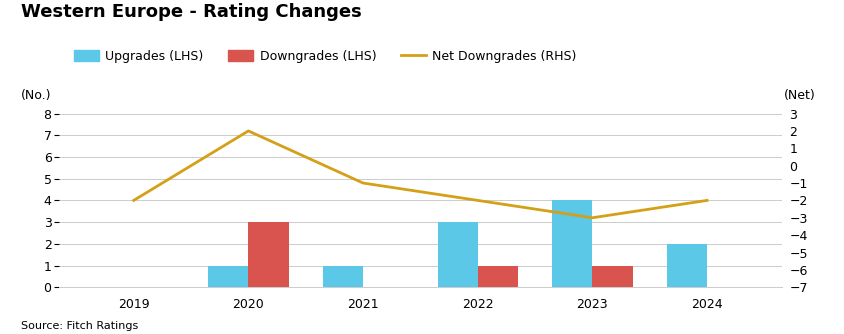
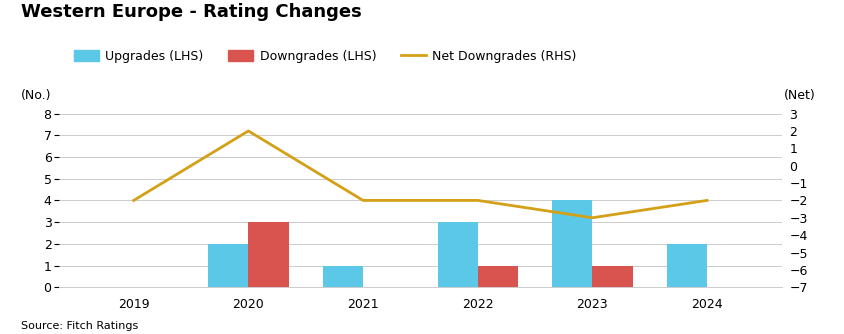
Upgrades (LHS)/2020: 1 -> 2
Net Downgrades (RHS)/2021: -1 -> -2
